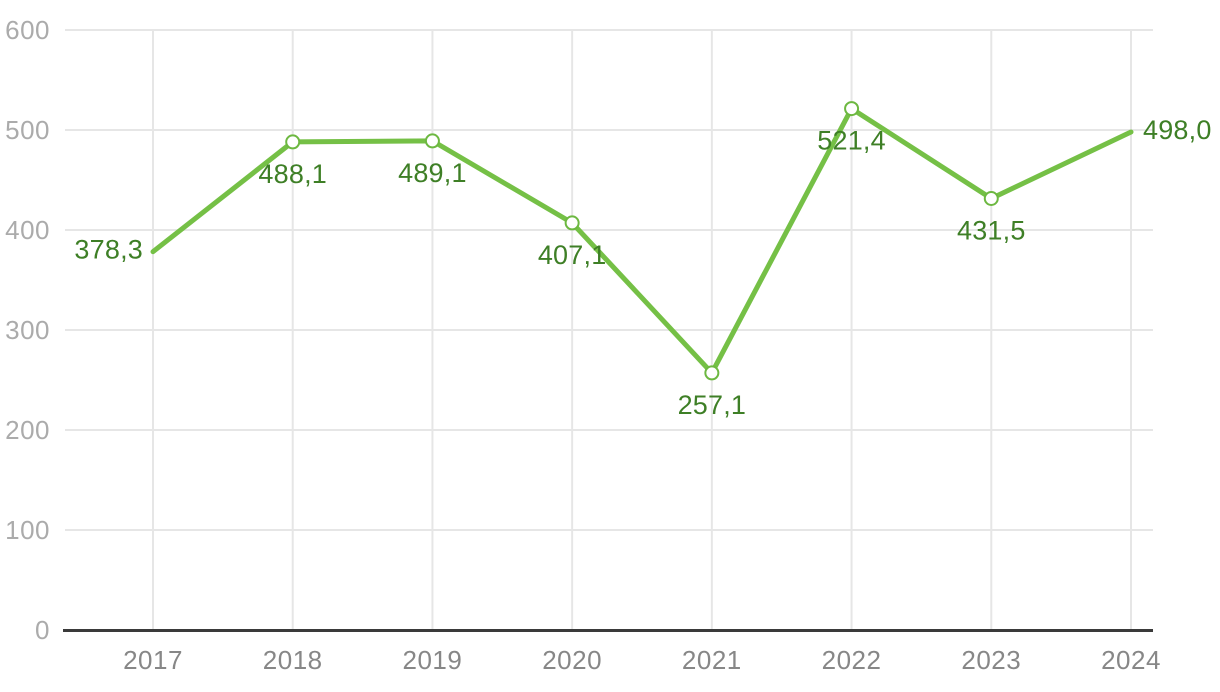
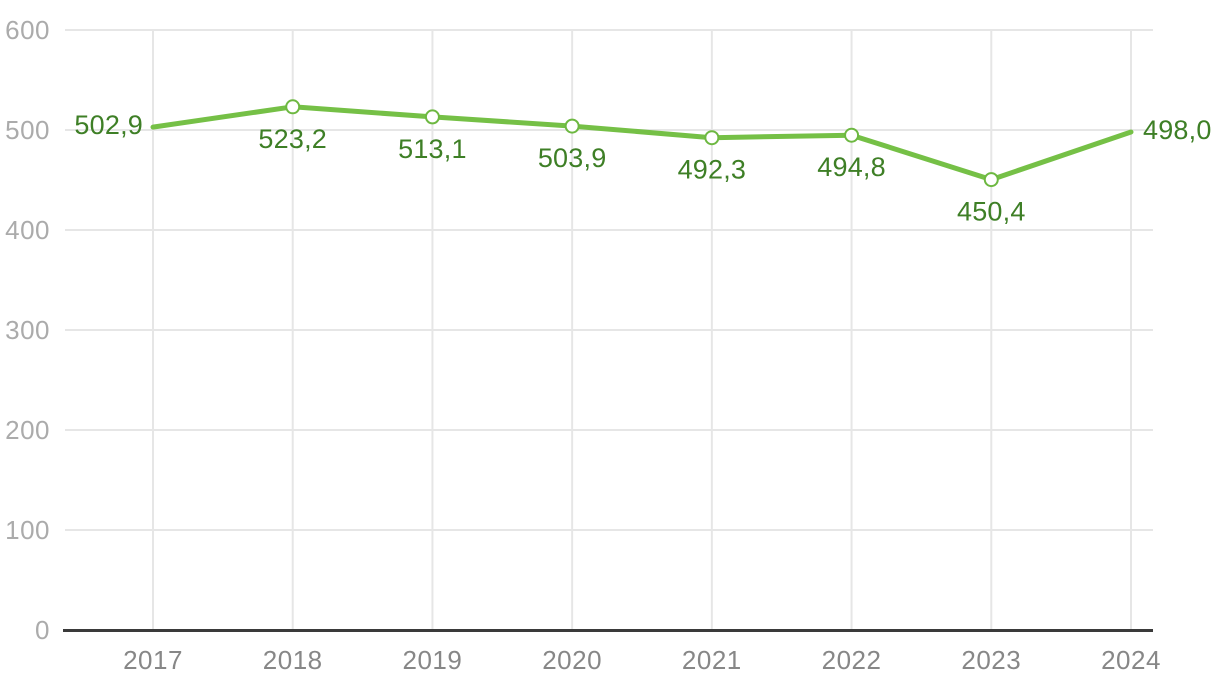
2017: 378,3 -> 502,9
2018: 488,1 -> 523,2
2019: 489,1 -> 513,1
2020: 407,1 -> 503,9
2021: 257,1 -> 492,3
2022: 521,4 -> 494,8
2023: 431,5 -> 450,4
